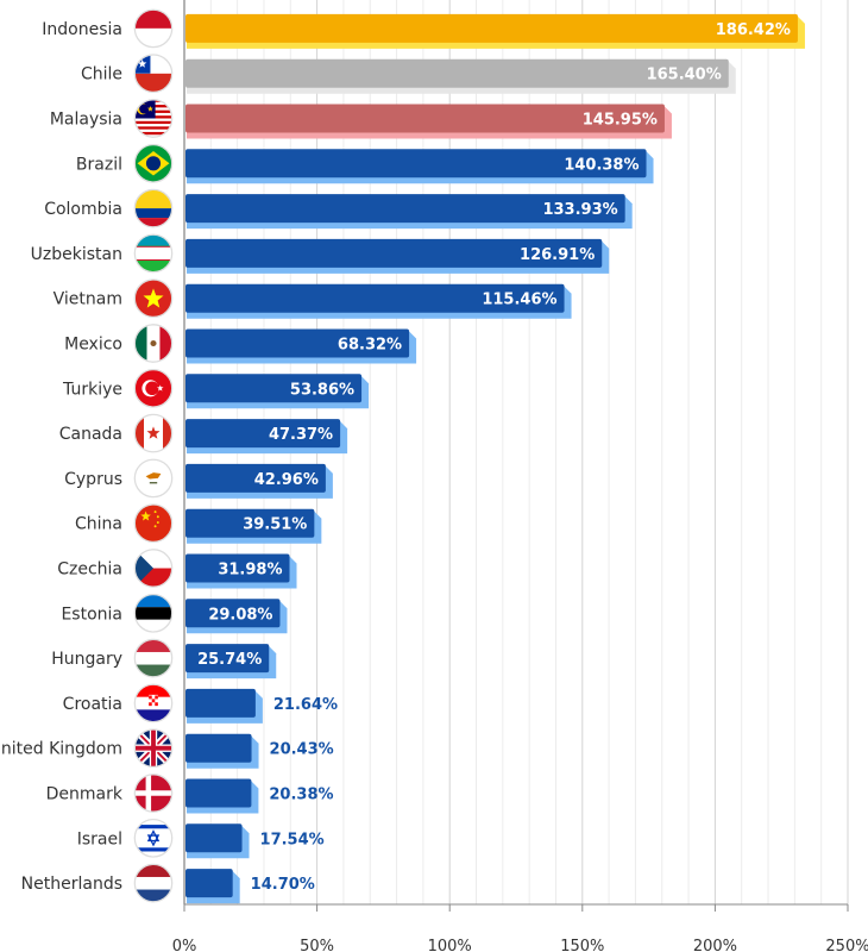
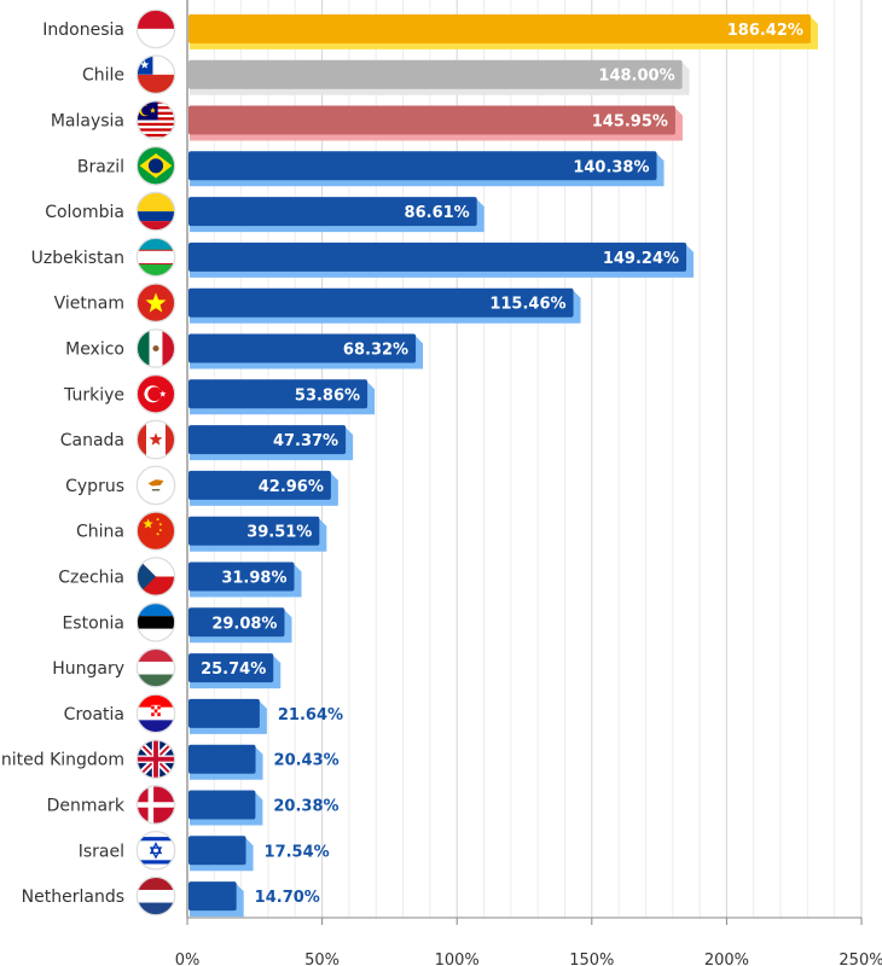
Chile: 165.40% -> 148.00%
Colombia: 133.93% -> 86.61%
Uzbekistan: 126.91% -> 149.24%
